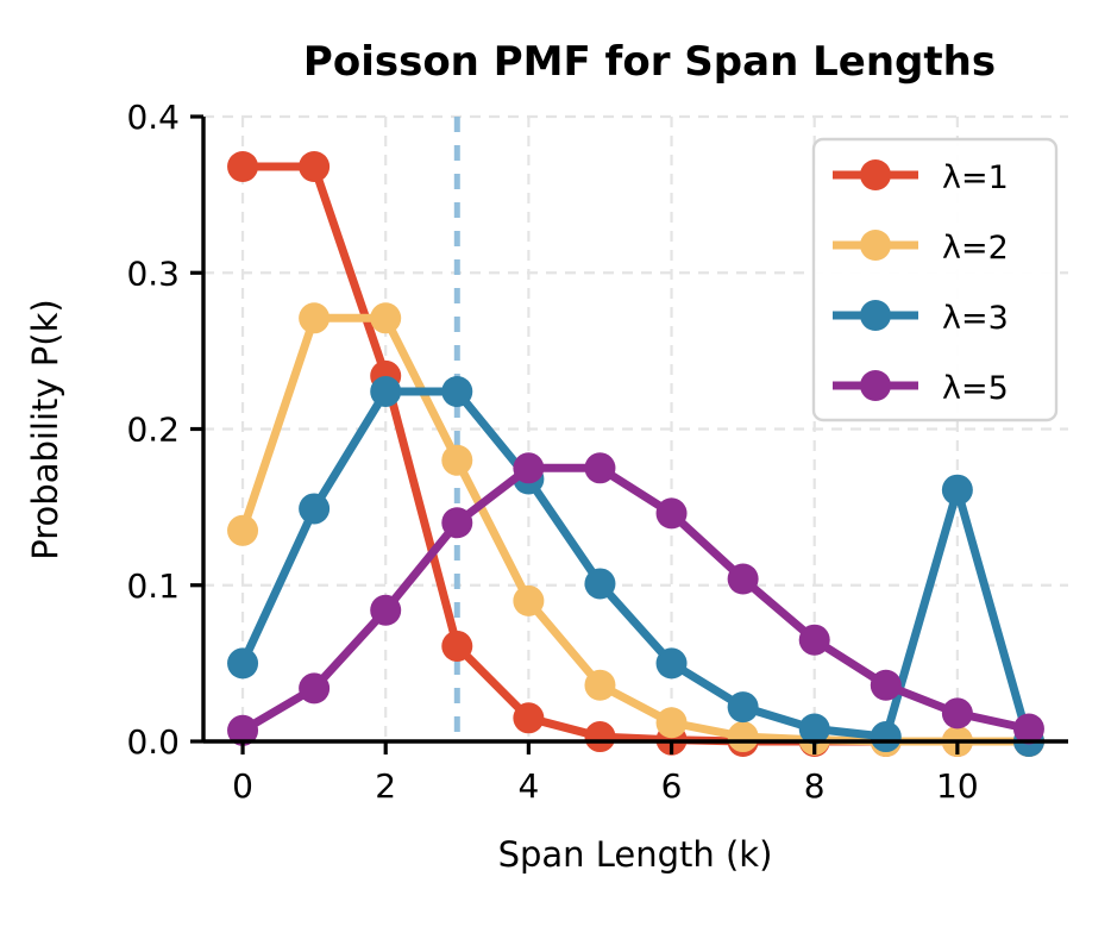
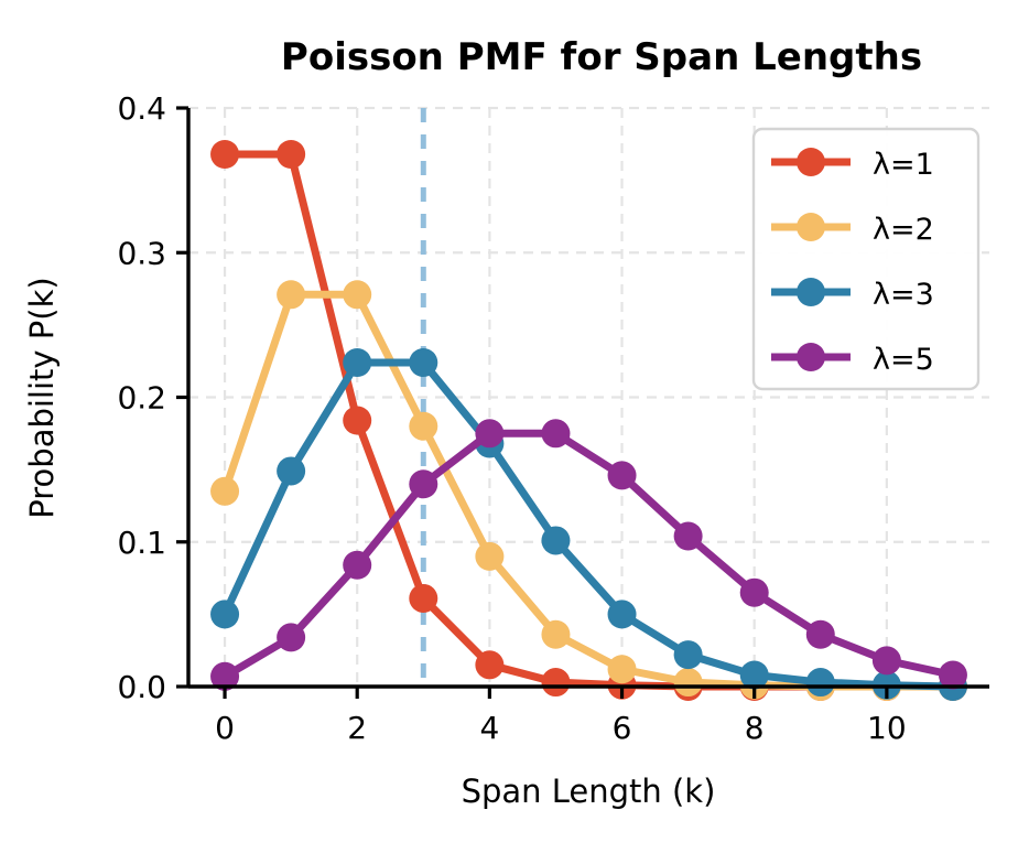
λ=1/2: 0.234 -> 0.184
λ=3/10: 0.161 -> 0.001
